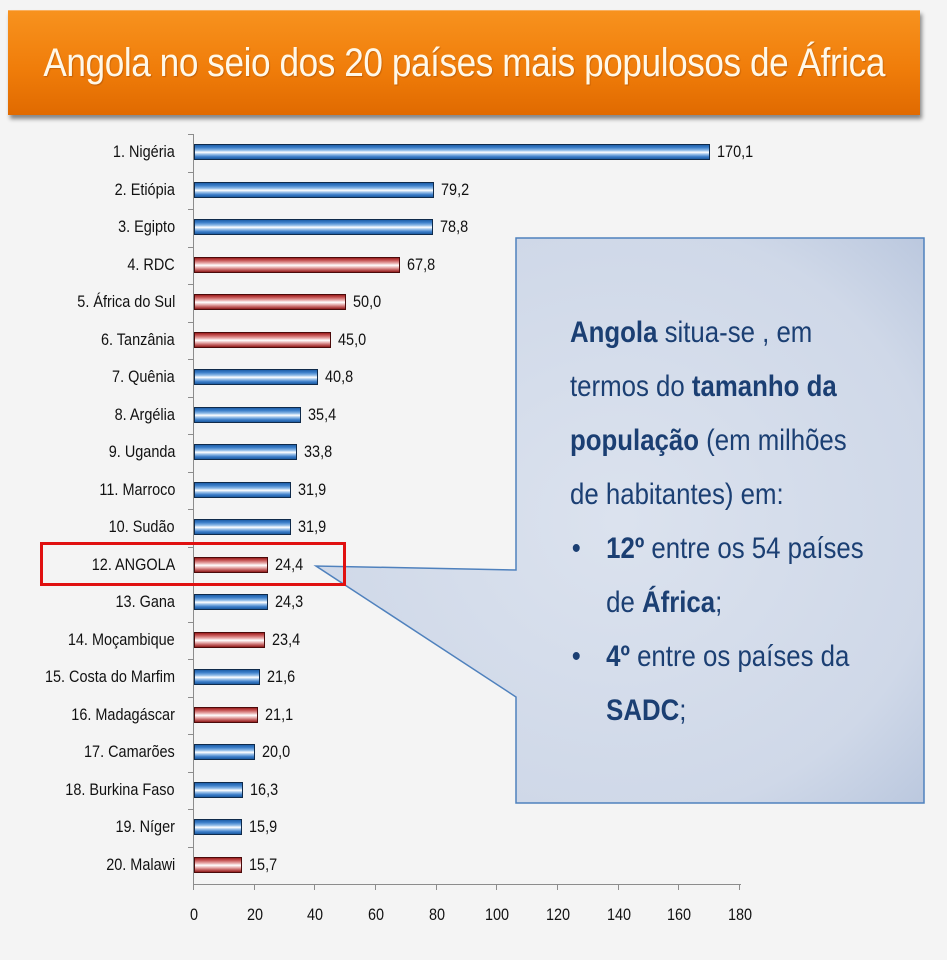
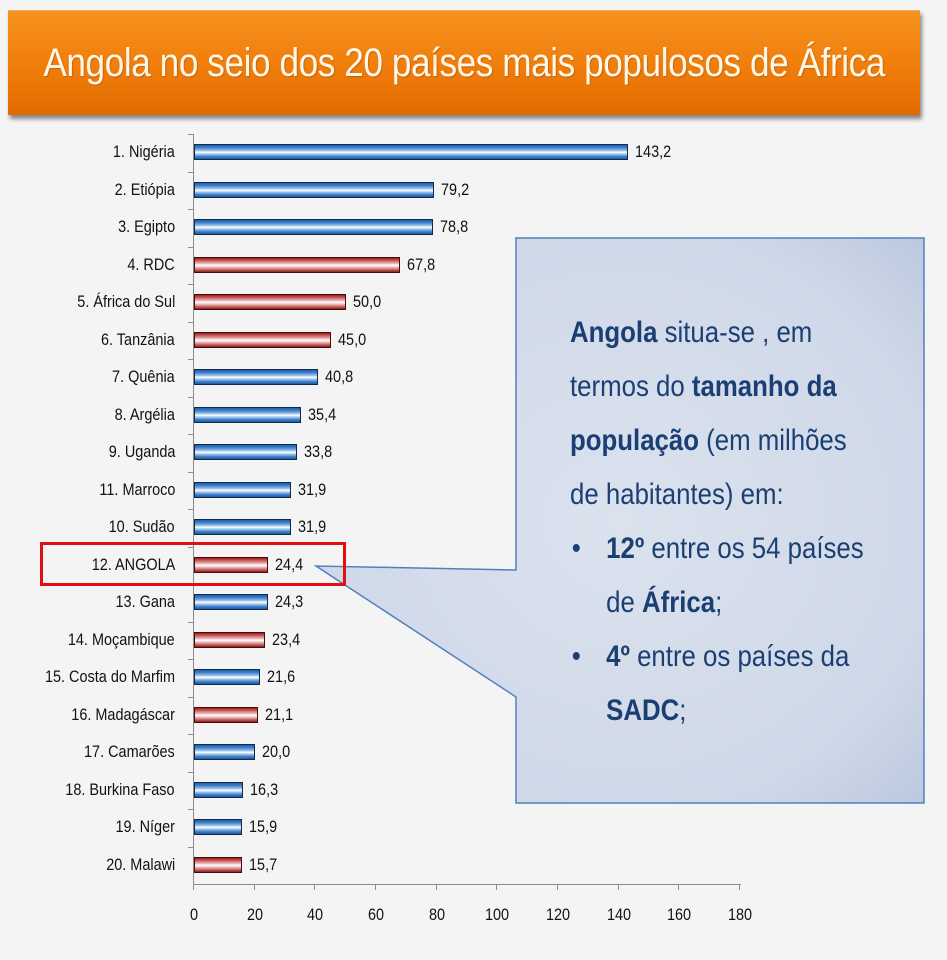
1. Nigéria: 170,1 -> 143,2
